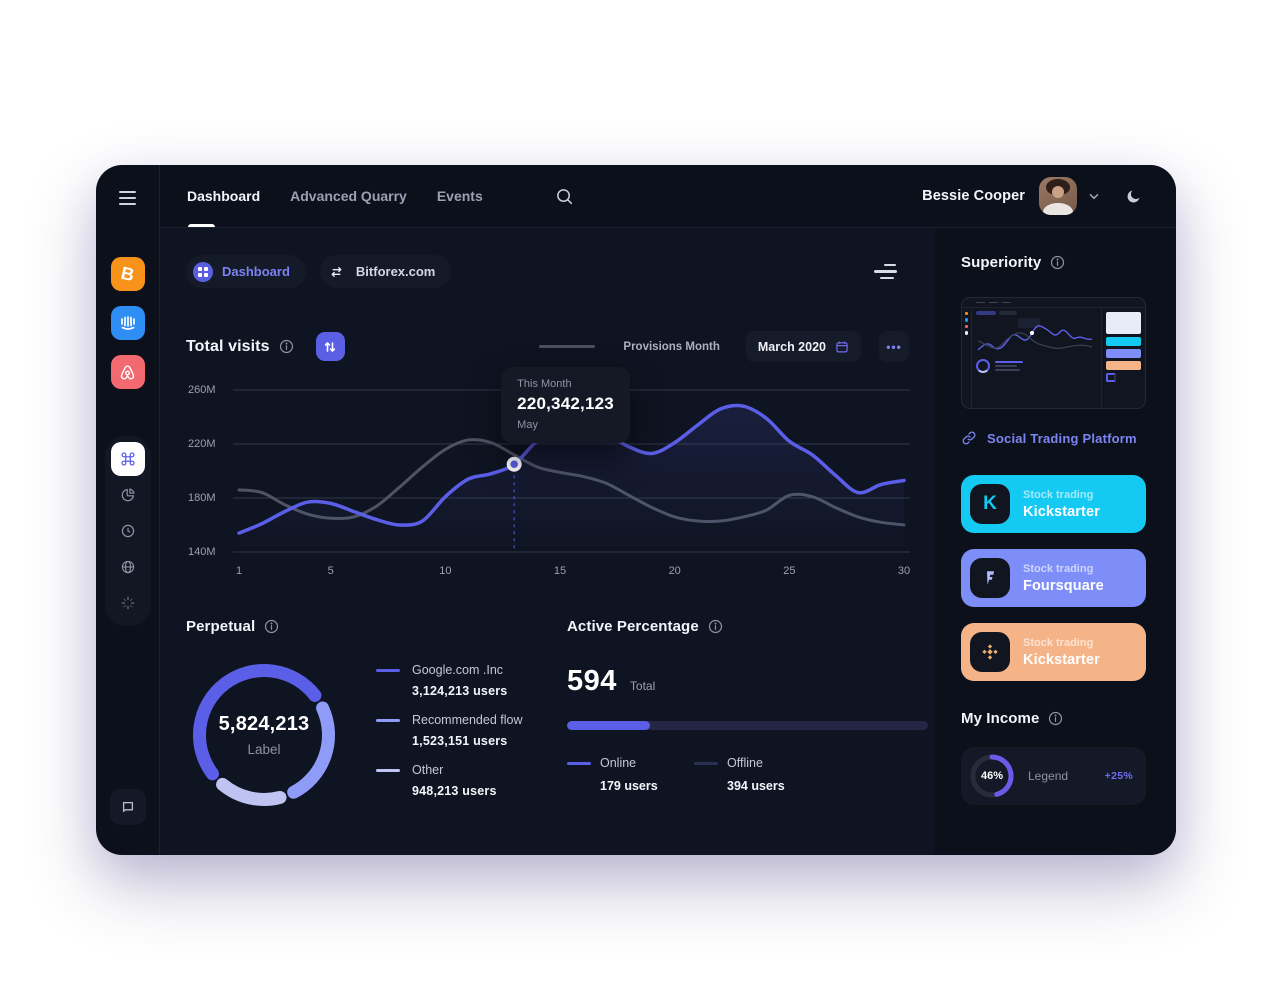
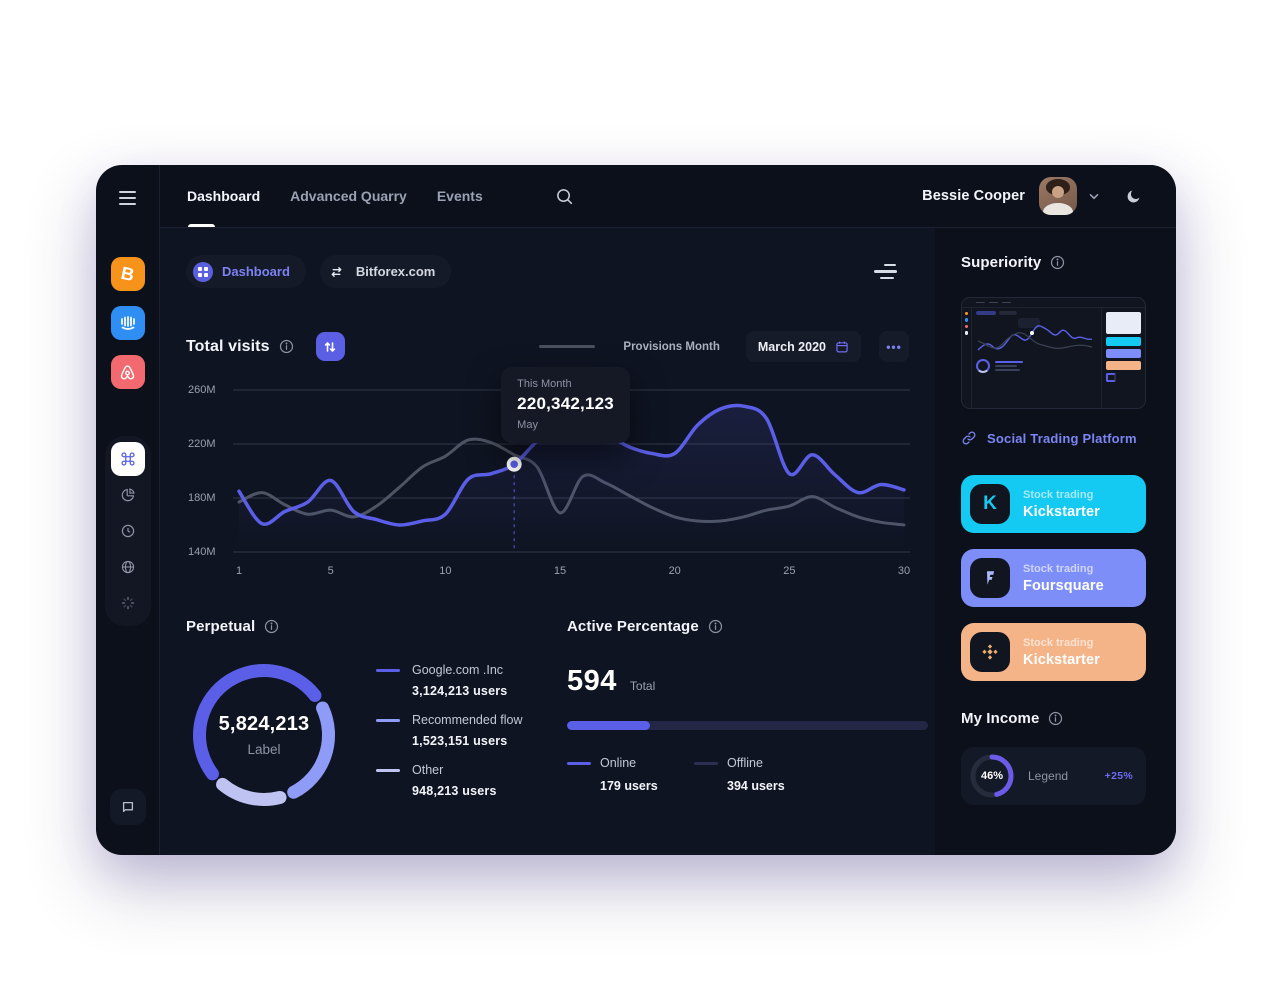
This Month/1: 154M -> 185M
Provisions Month/1: 186M -> 177M
This Month/5: 176M -> 193M
Provisions Month/5: 165M -> 171M
This Month/10: 181M -> 168M
Provisions Month/10: 216M -> 211M
This Month/15: 229M -> 233M
Provisions Month/15: 199M -> 169M
This Month/20: 221M -> 213M
This Month/25: 222M -> 198M
Provisions Month/25: 182M -> 174M
This Month/30: 193M -> 186M
